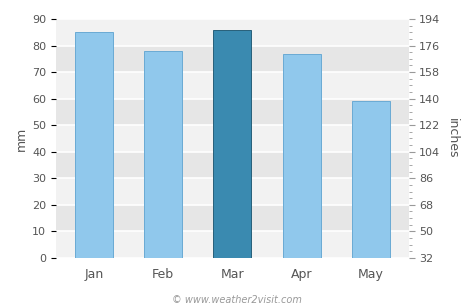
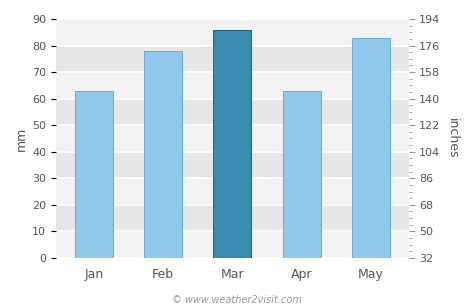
Jan: 85 -> 63
Apr: 77 -> 63
May: 59 -> 83
